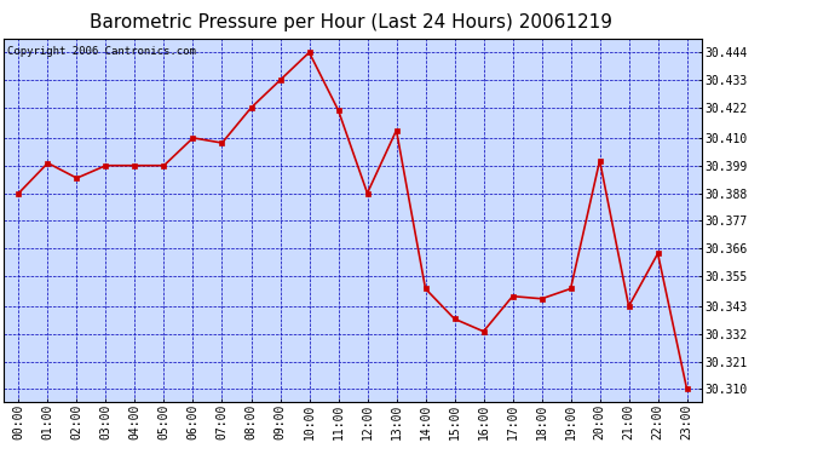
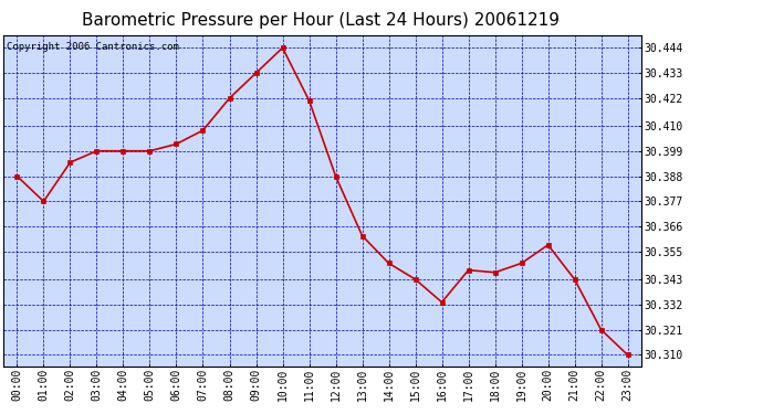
01:00: 30.400 -> 30.377
06:00: 30.410 -> 30.402
13:00: 30.413 -> 30.362
15:00: 30.338 -> 30.343
20:00: 30.401 -> 30.358
22:00: 30.364 -> 30.321
